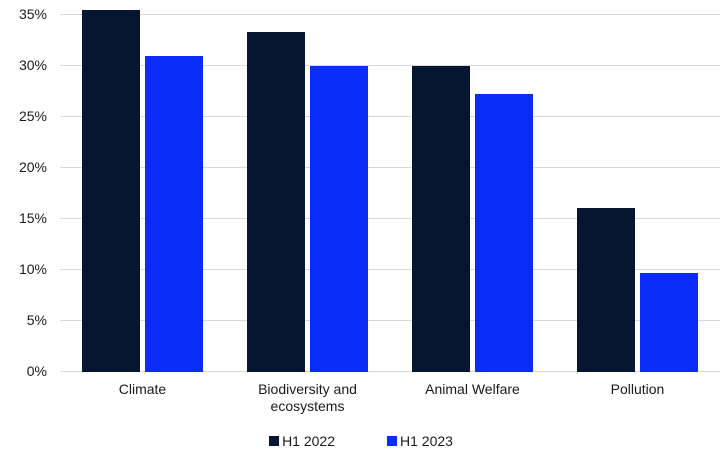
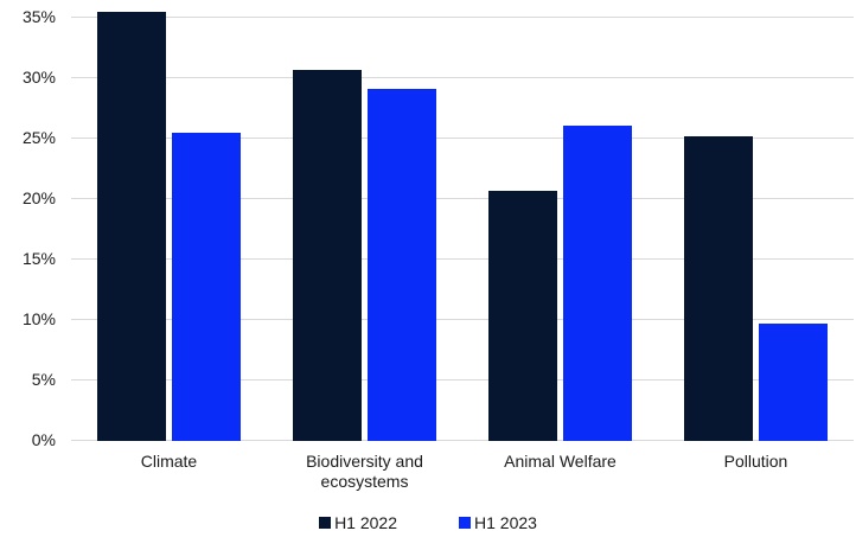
H1 2023/Climate: 31.0% -> 25.5%
H1 2022/Biodiversity and ecosystems: 33.3% -> 30.7%
H1 2023/Biodiversity and ecosystems: 30.0% -> 29.1%
H1 2022/Animal Welfare: 30.0% -> 20.7%
H1 2023/Animal Welfare: 27.3% -> 26.1%
H1 2022/Pollution: 16.1% -> 25.2%
